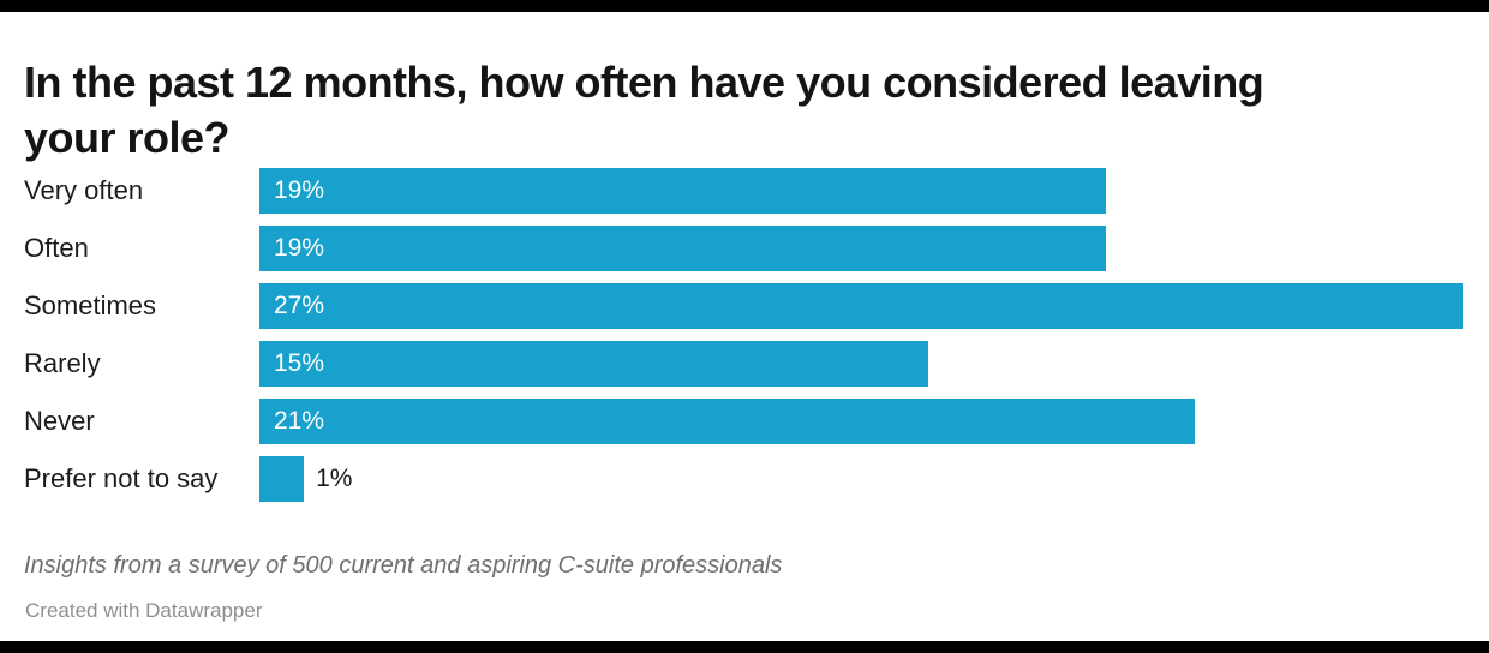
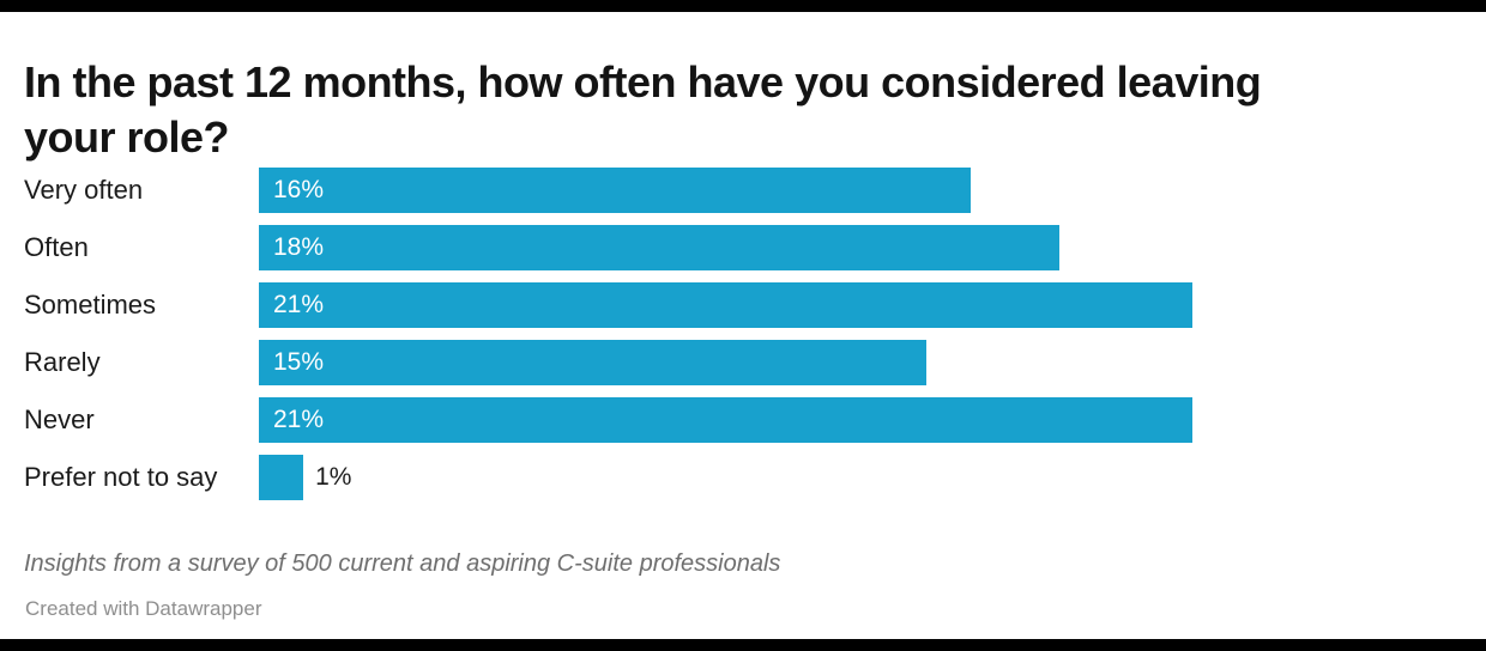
Very often: 19% -> 16%
Often: 19% -> 18%
Sometimes: 27% -> 21%
